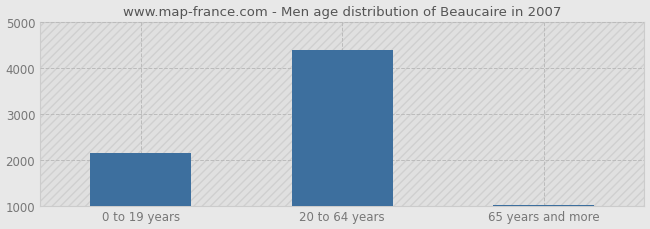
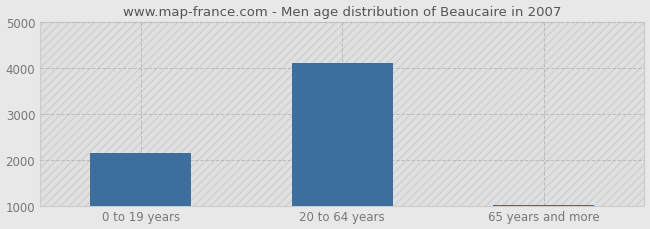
20 to 64 years: 4380 -> 4100
